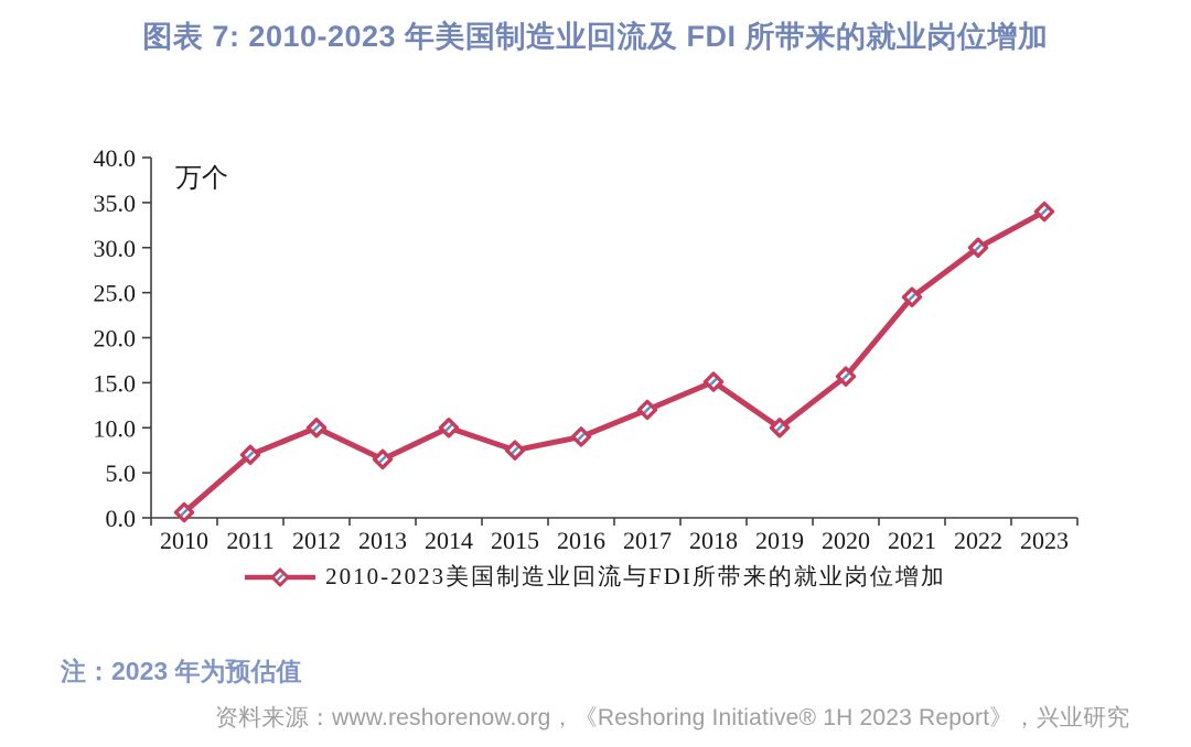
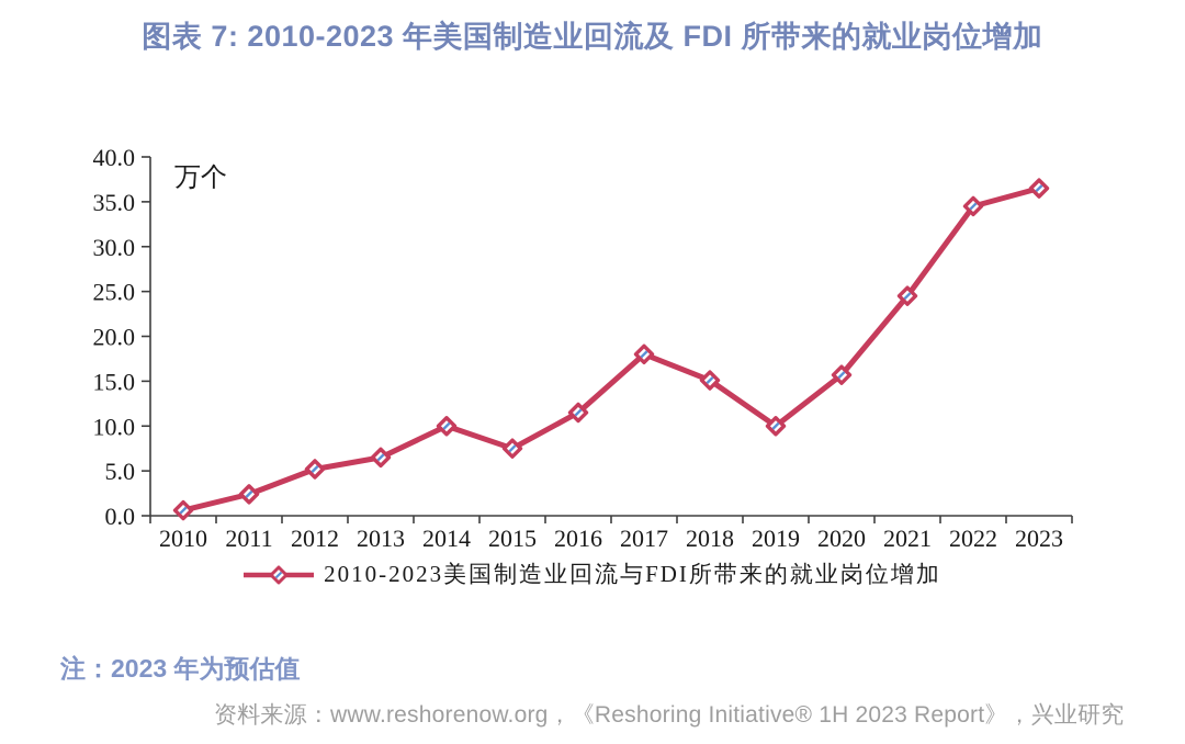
2011: 7 -> 2
2012: 10 -> 5
2016: 9 -> 12
2017: 12 -> 18
2022: 30 -> 34
2023: 34 -> 36
